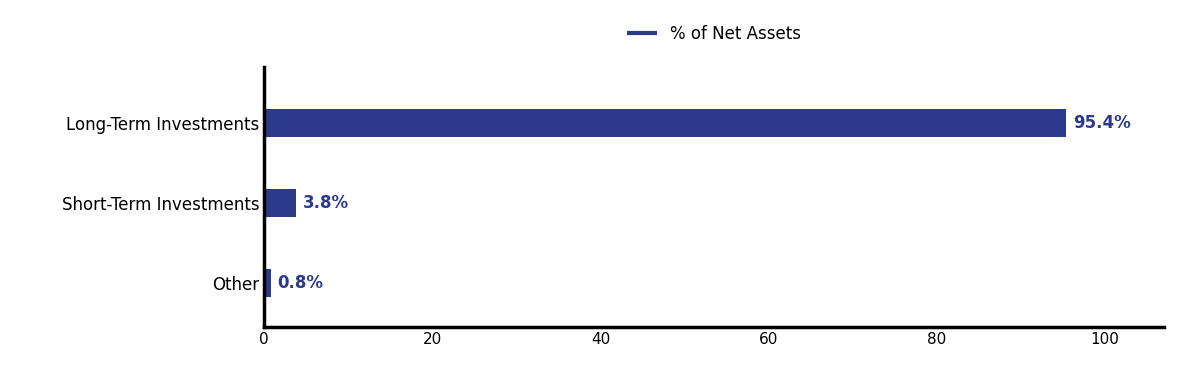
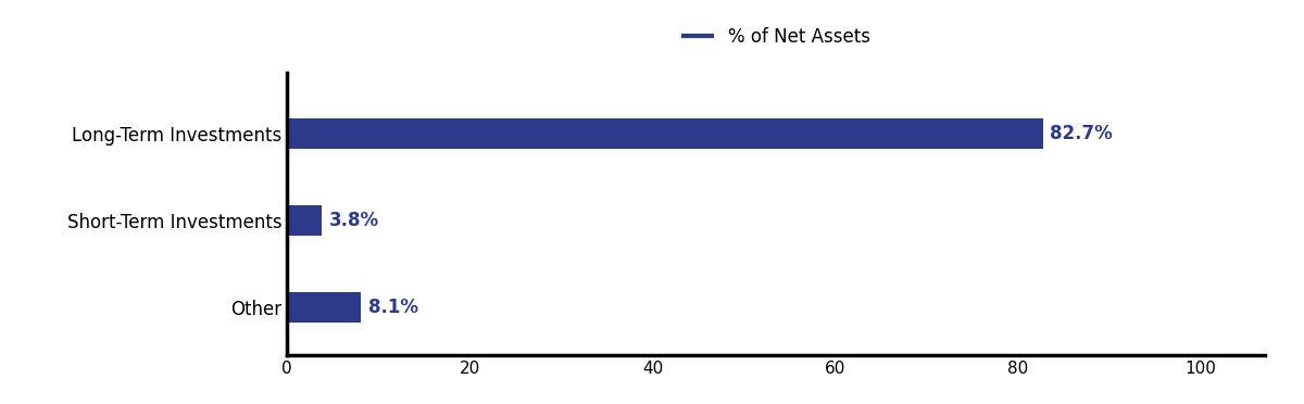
Long-Term Investments: 95.4% -> 82.7%
Other: 0.8% -> 8.1%
